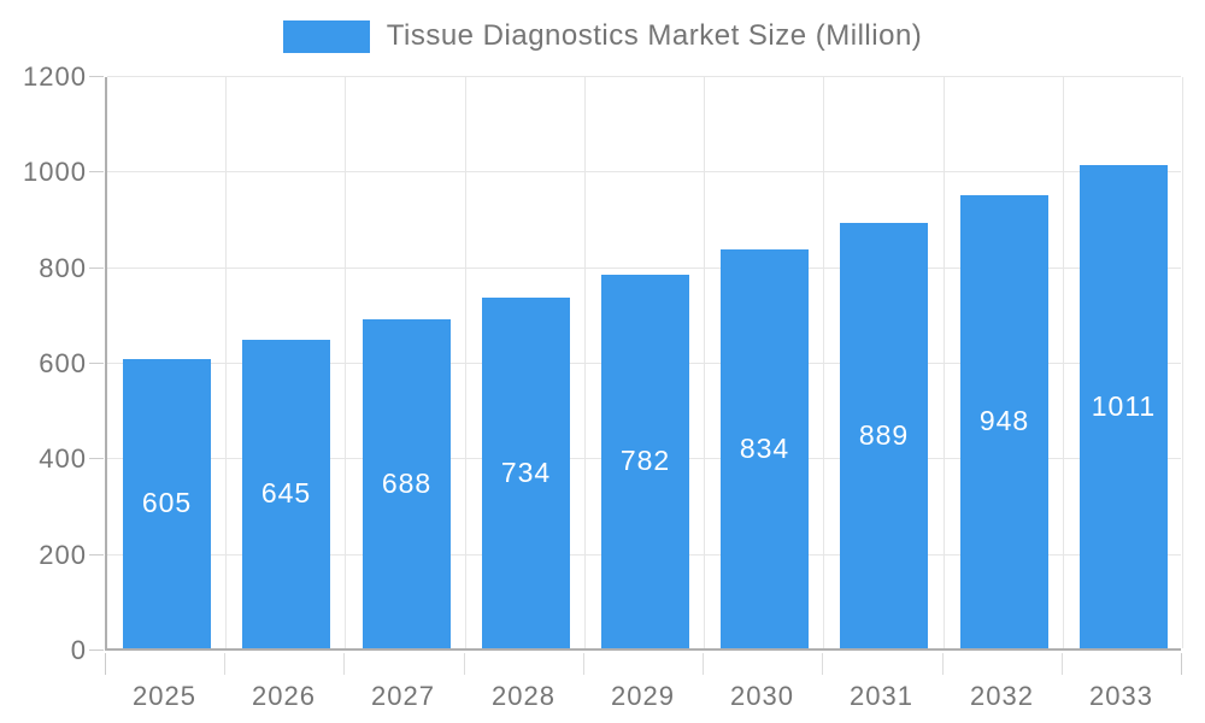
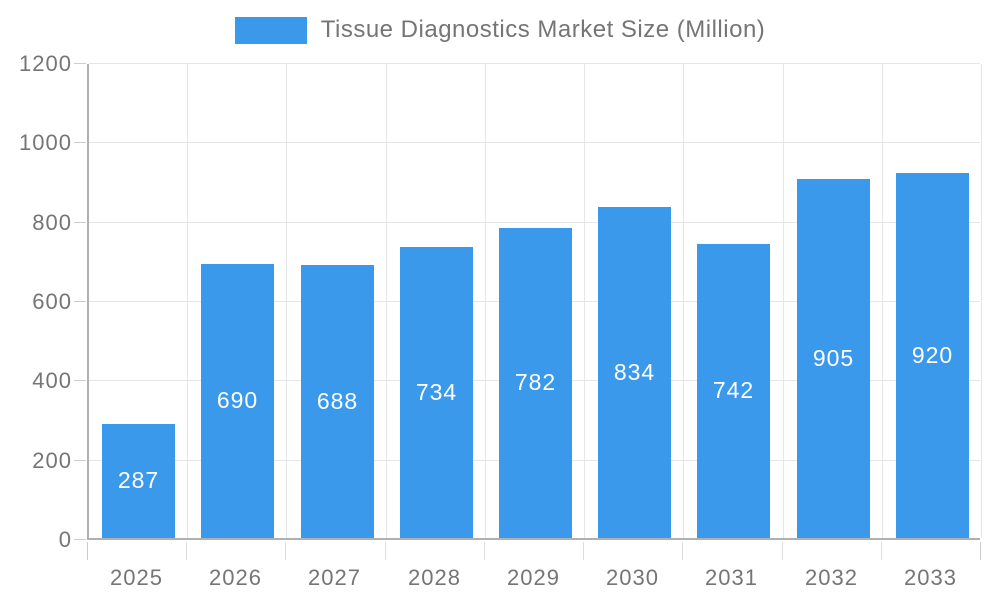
2025: 605 -> 287
2026: 645 -> 690
2031: 889 -> 742
2032: 948 -> 905
2033: 1011 -> 920
